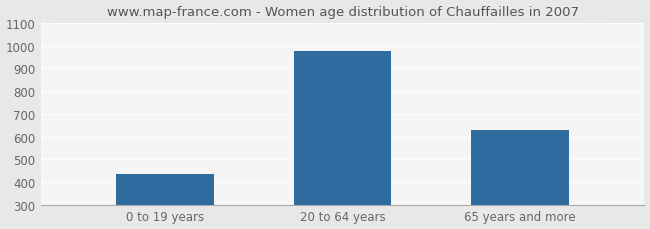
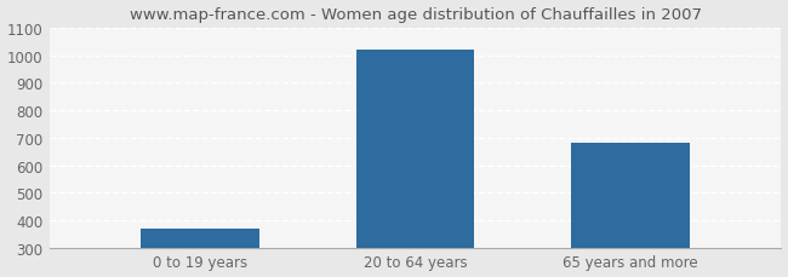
0 to 19 years: 435 -> 370
20 to 64 years: 975 -> 1020
65 years and more: 630 -> 683
